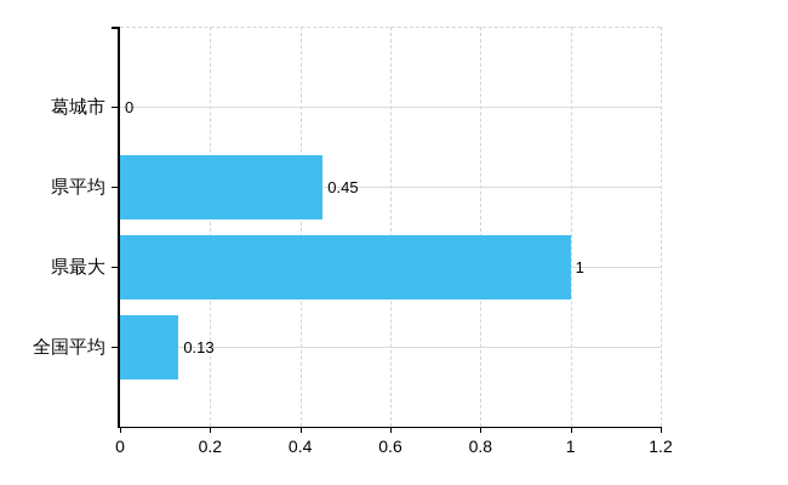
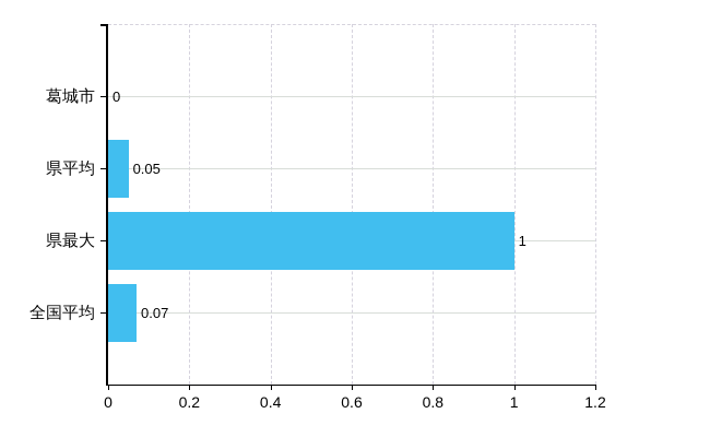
県平均: 0.45 -> 0.05
全国平均: 0.13 -> 0.07
